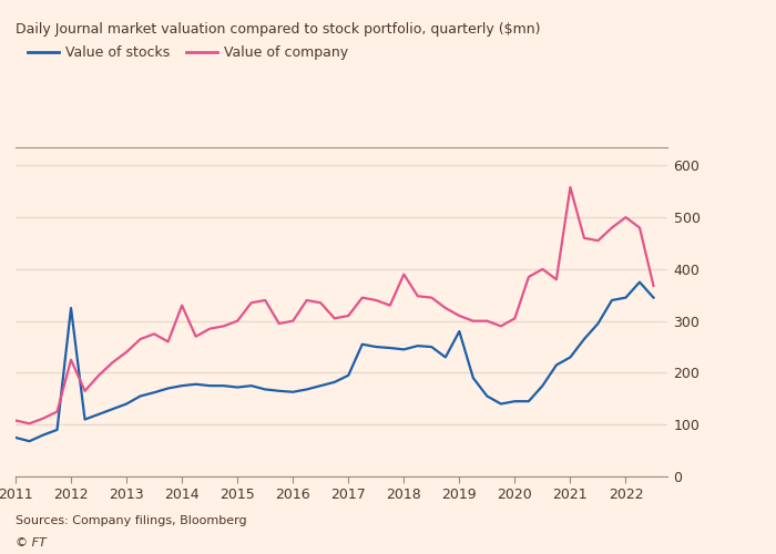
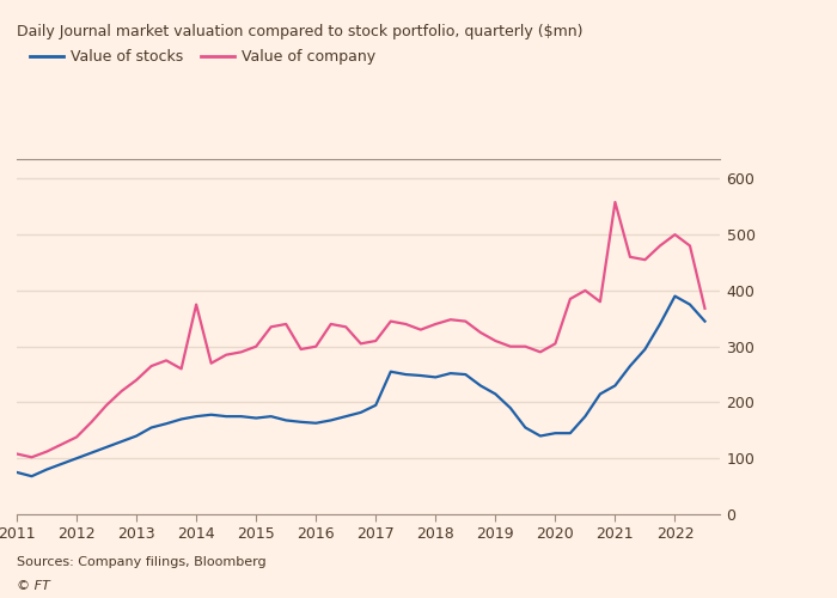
Value of stocks/2012: 325 -> 100
Value of company/2012: 225 -> 138
Value of company/2014: 330 -> 375
Value of company/2018: 390 -> 340
Value of stocks/2019: 280 -> 215
Value of stocks/2022: 345 -> 390
